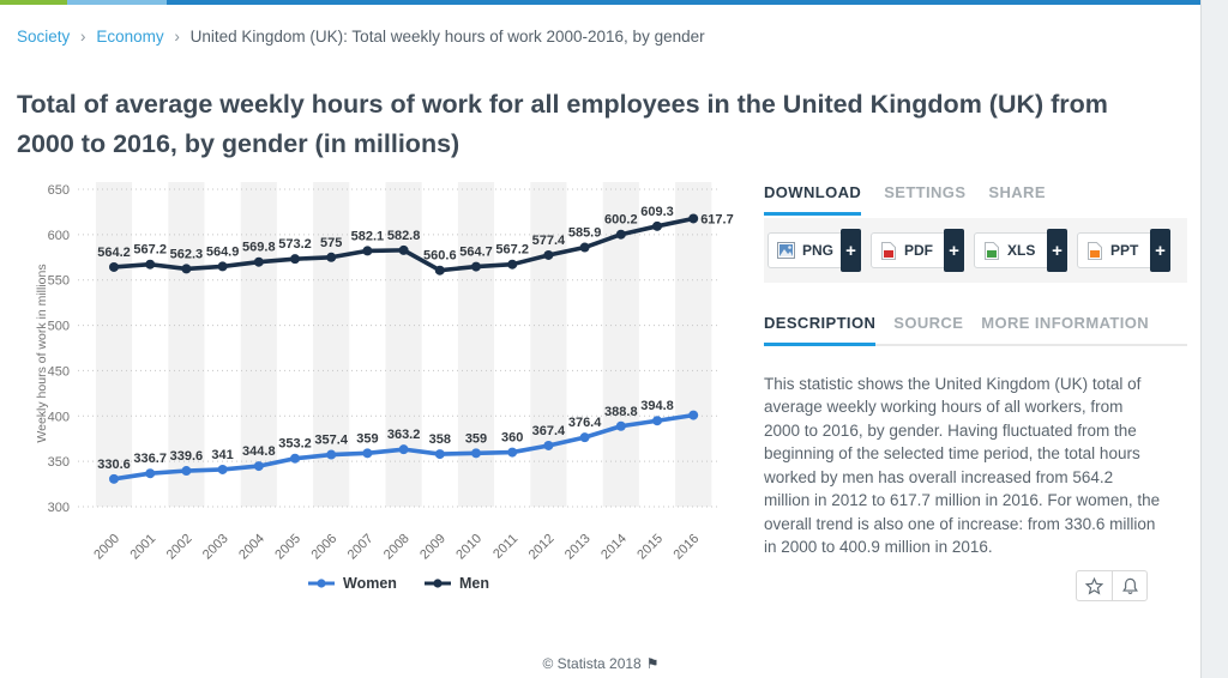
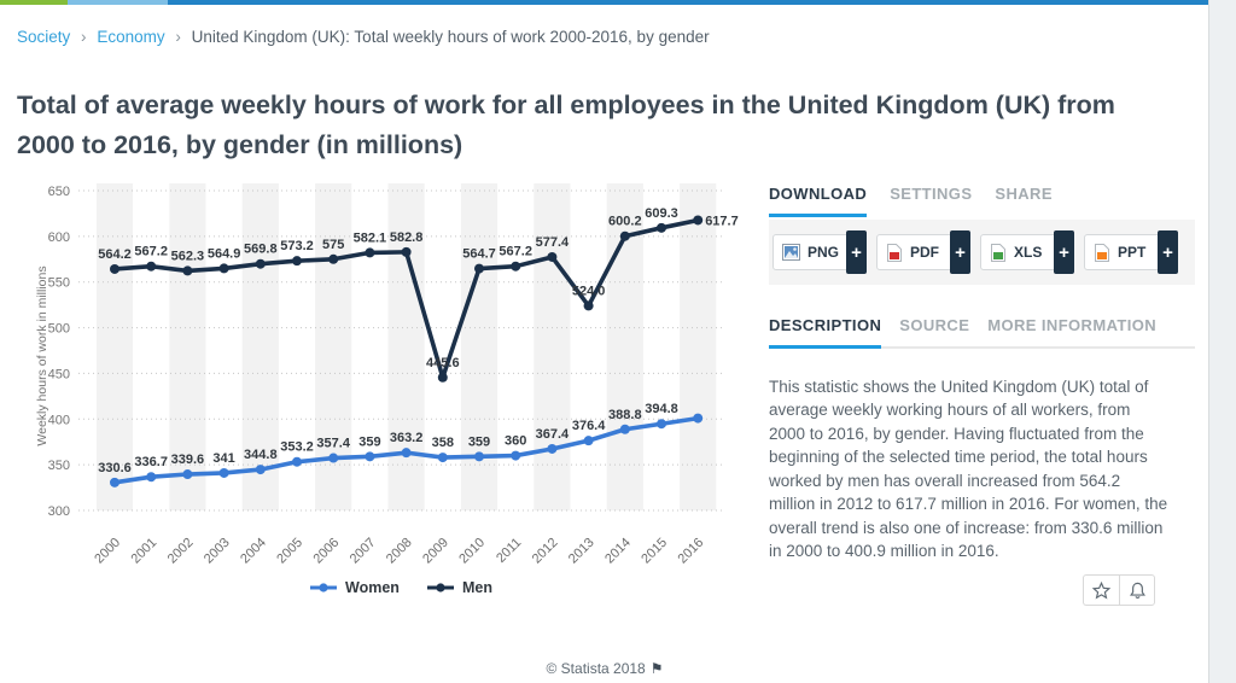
Men/2009: 560.6 -> 445.6
Men/2013: 585.9 -> 524.0
